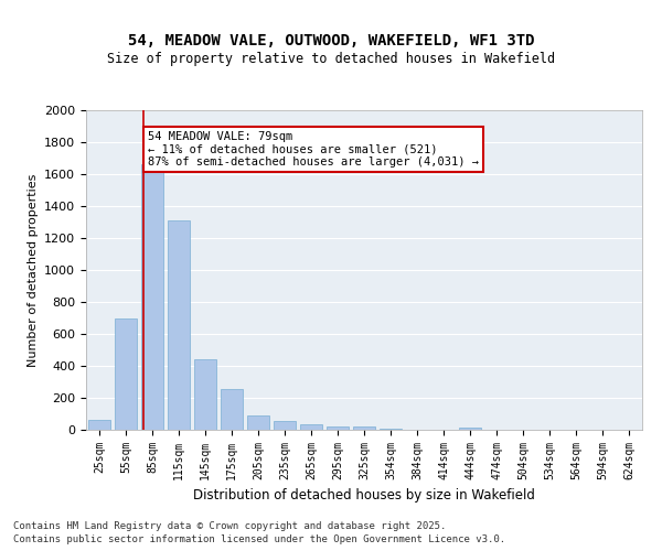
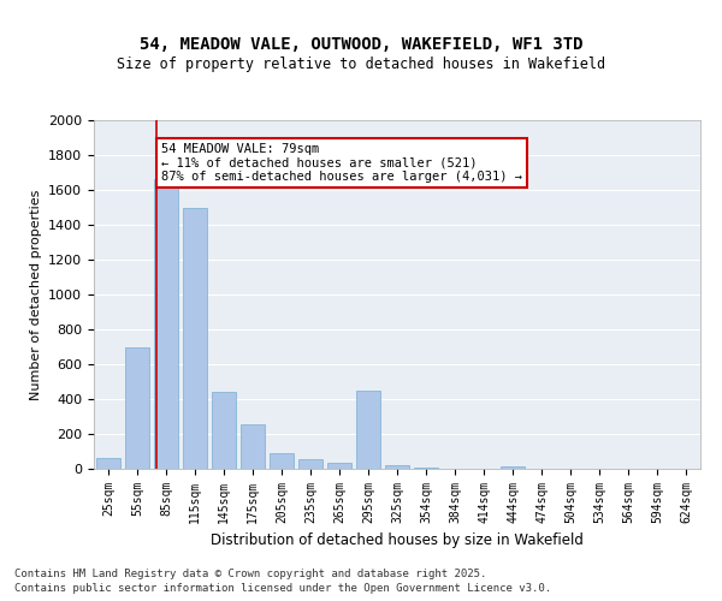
115sqm: 1310 -> 1500
295sqm: 20 -> 450
